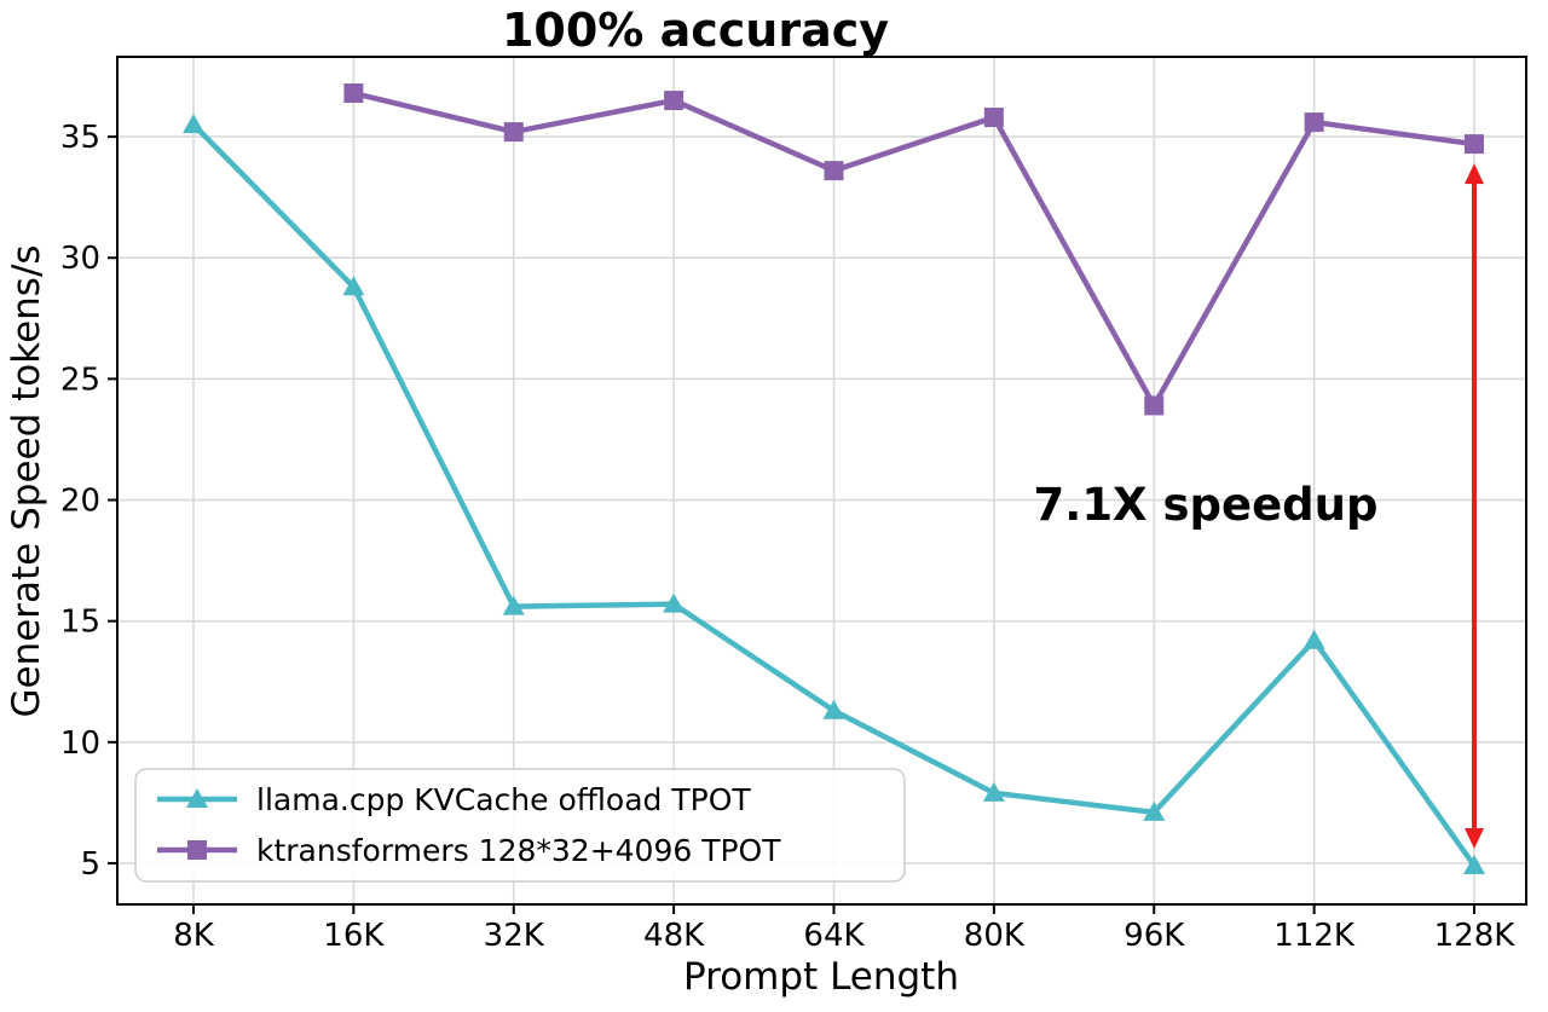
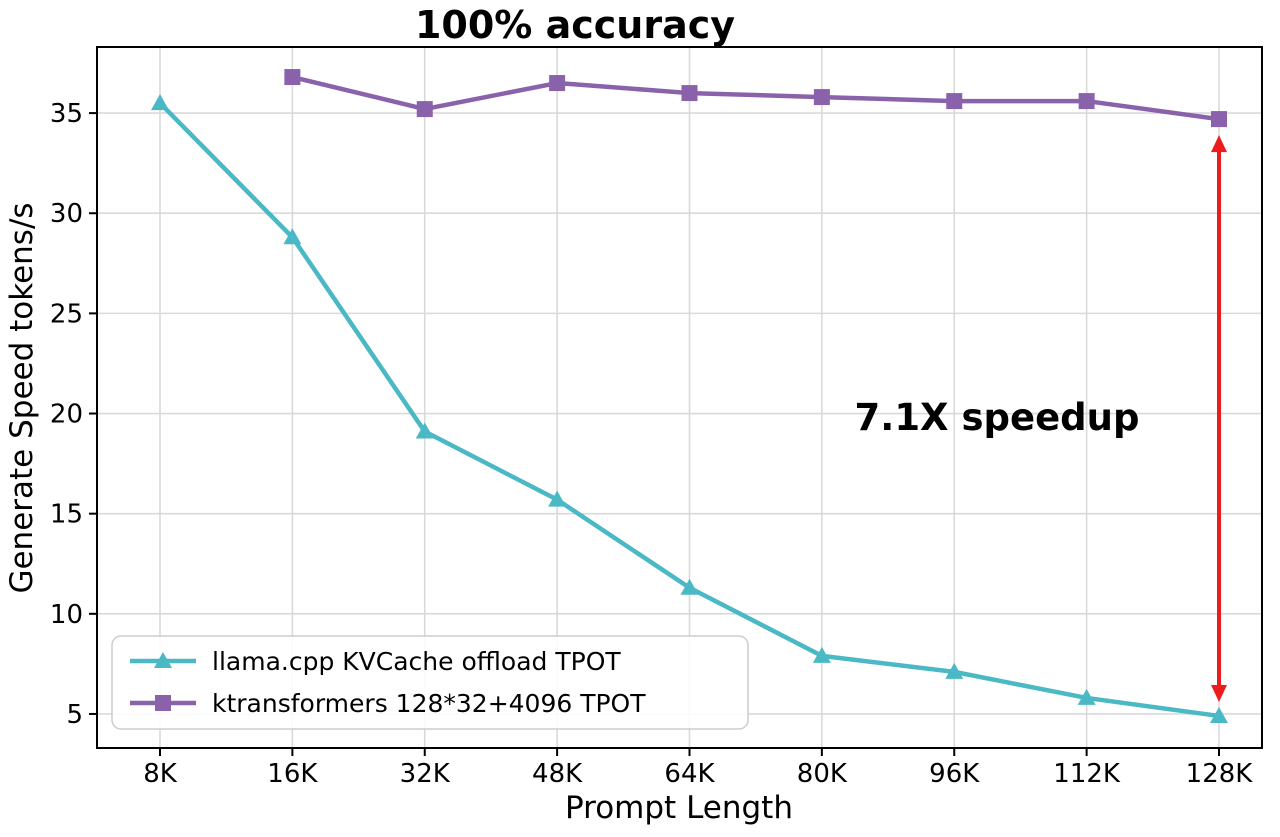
llama.cpp KVCache offload TPOT/32K: 15.6 -> 19.1
ktransformers 128*32+4096 TPOT/64K: 33.6 -> 36.0
ktransformers 128*32+4096 TPOT/96K: 23.9 -> 35.6
llama.cpp KVCache offload TPOT/112K: 14.2 -> 5.8
